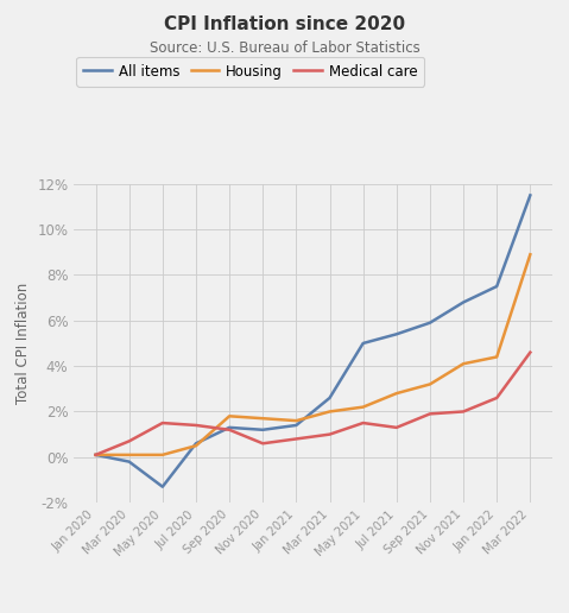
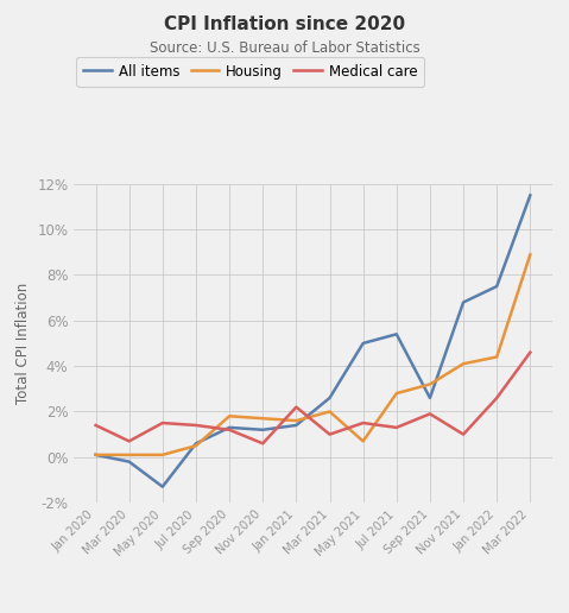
Medical care/Jan 2020: 0.1% -> 1.4%
Medical care/Jan 2021: 0.8% -> 2.2%
Housing/May 2021: 2.2% -> 0.7%
All items/Sep 2021: 5.9% -> 2.6%
Medical care/Nov 2021: 2.0% -> 1.0%
